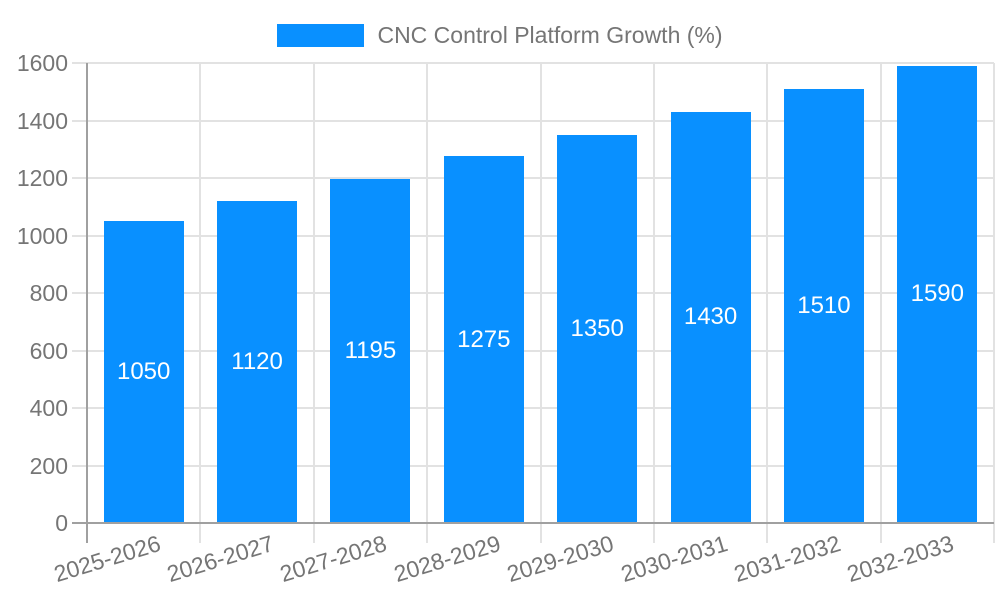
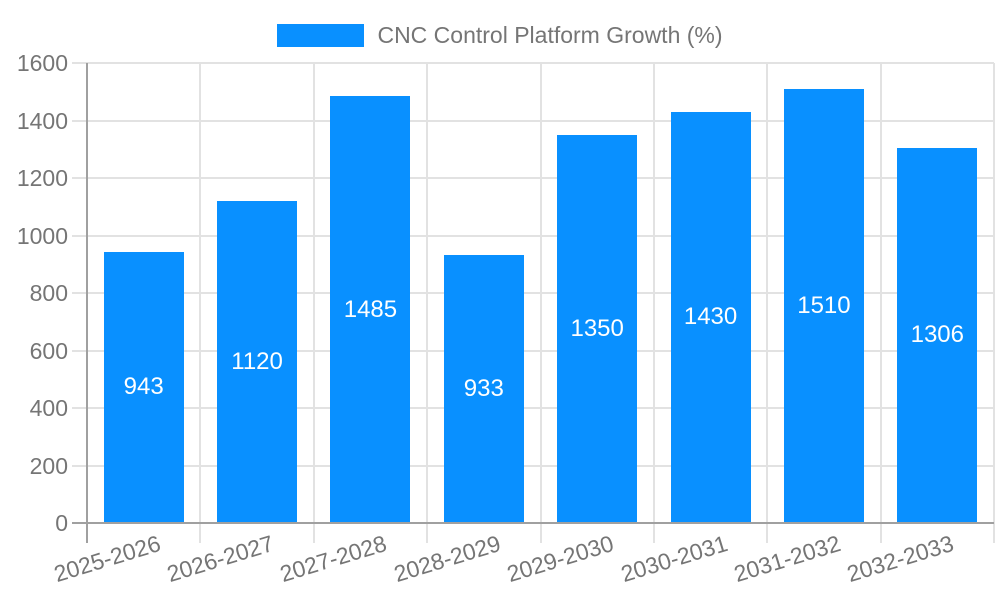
2025-2026: 1050 -> 943
2027-2028: 1195 -> 1485
2028-2029: 1275 -> 933
2032-2033: 1590 -> 1306
